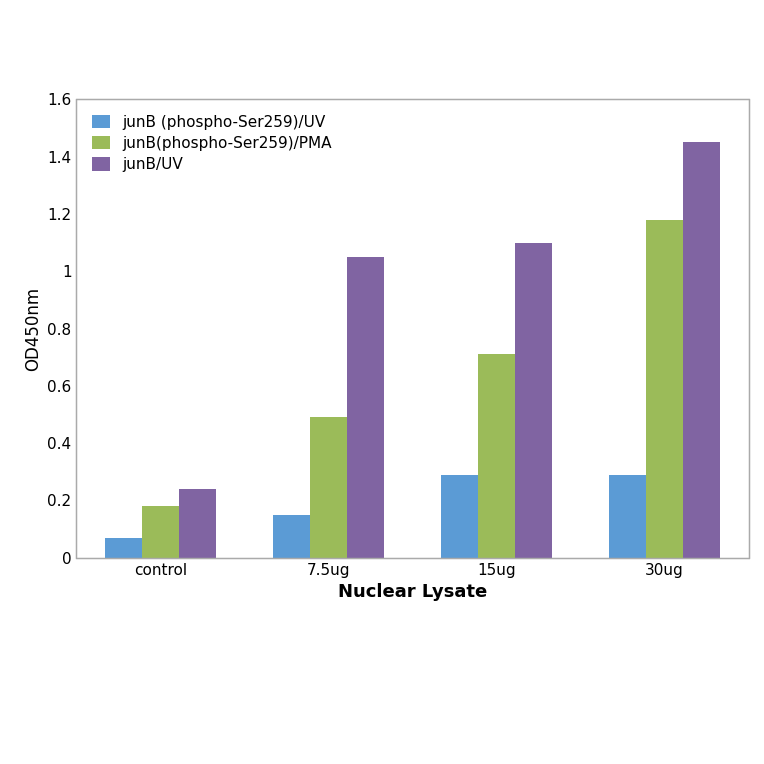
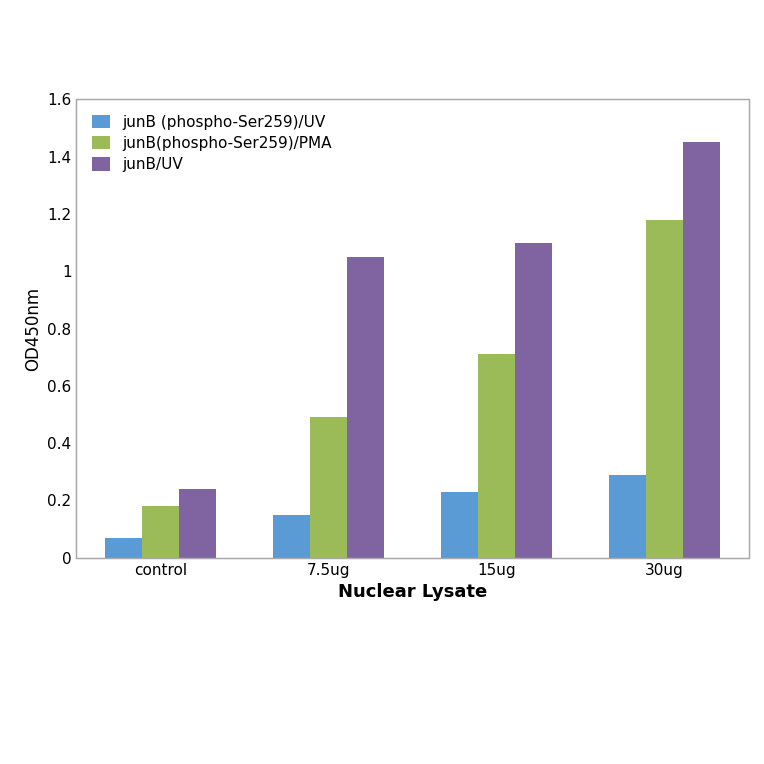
junB (phospho-Ser259)/UV/15ug: 0.29 -> 0.23
